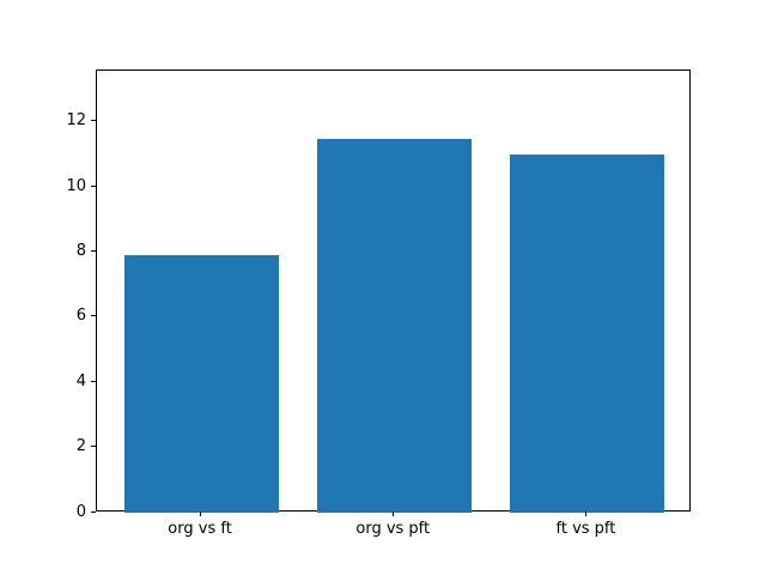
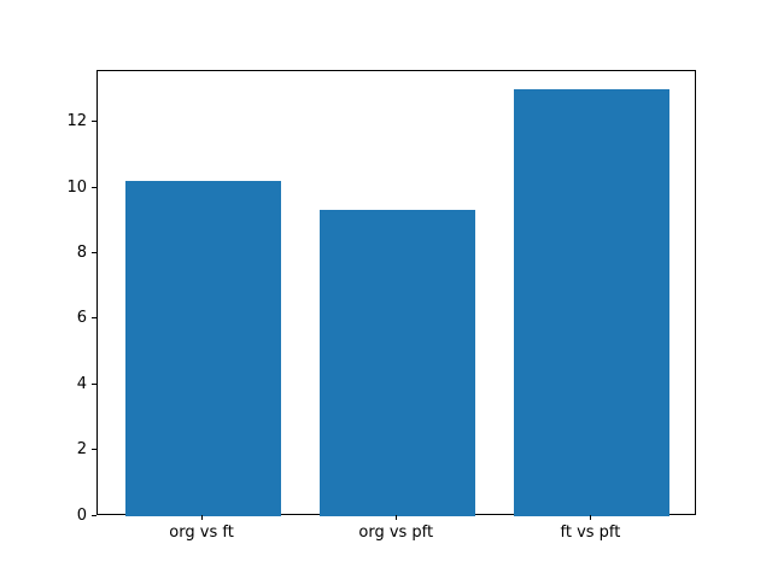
org vs ft: 7.9 -> 10.2
org vs pft: 11.5 -> 9.3
ft vs pft: 11.0 -> 13.0
